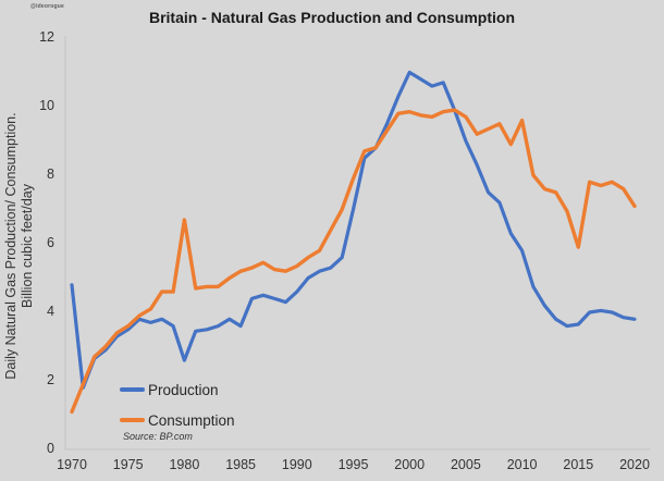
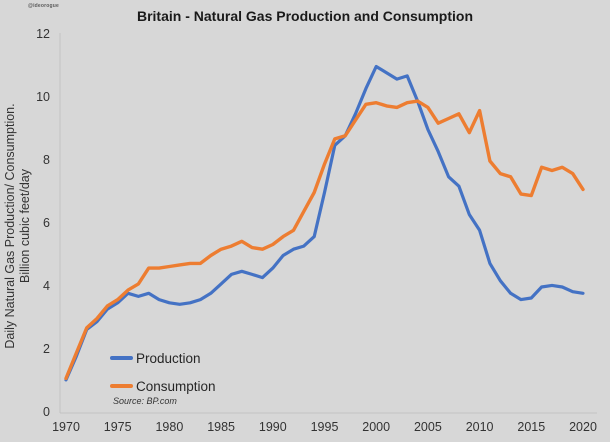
Production/1970: 4.8 -> 1.1
Production/1980: 2.6 -> 3.5
Consumption/1980: 6.7 -> 4.7
Production/1985: 3.6 -> 4.1
Consumption/2015: 5.9 -> 6.9
